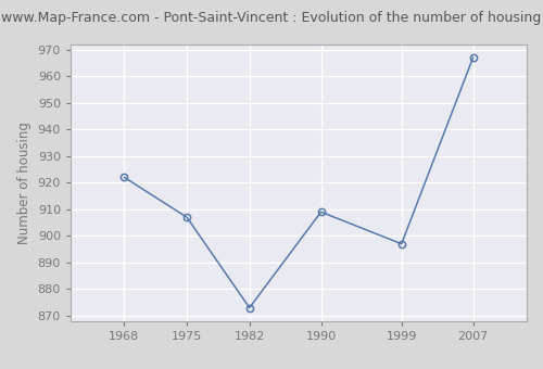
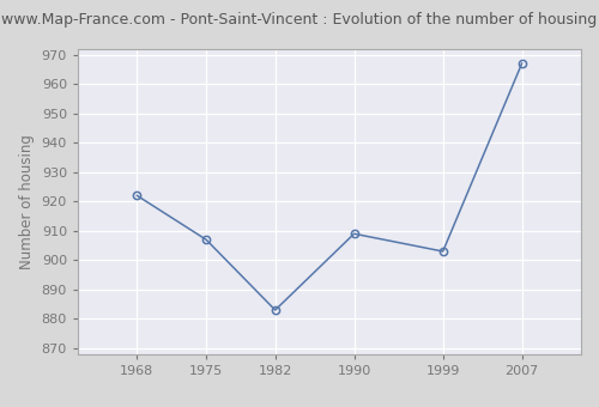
1982: 873 -> 883
1999: 897 -> 903
